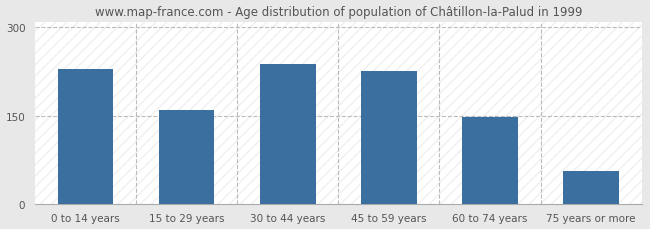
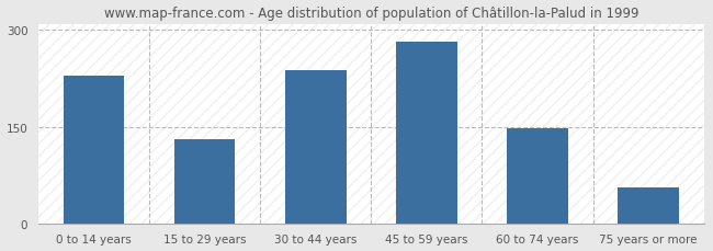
15 to 29 years: 160 -> 130
45 to 59 years: 225 -> 282
